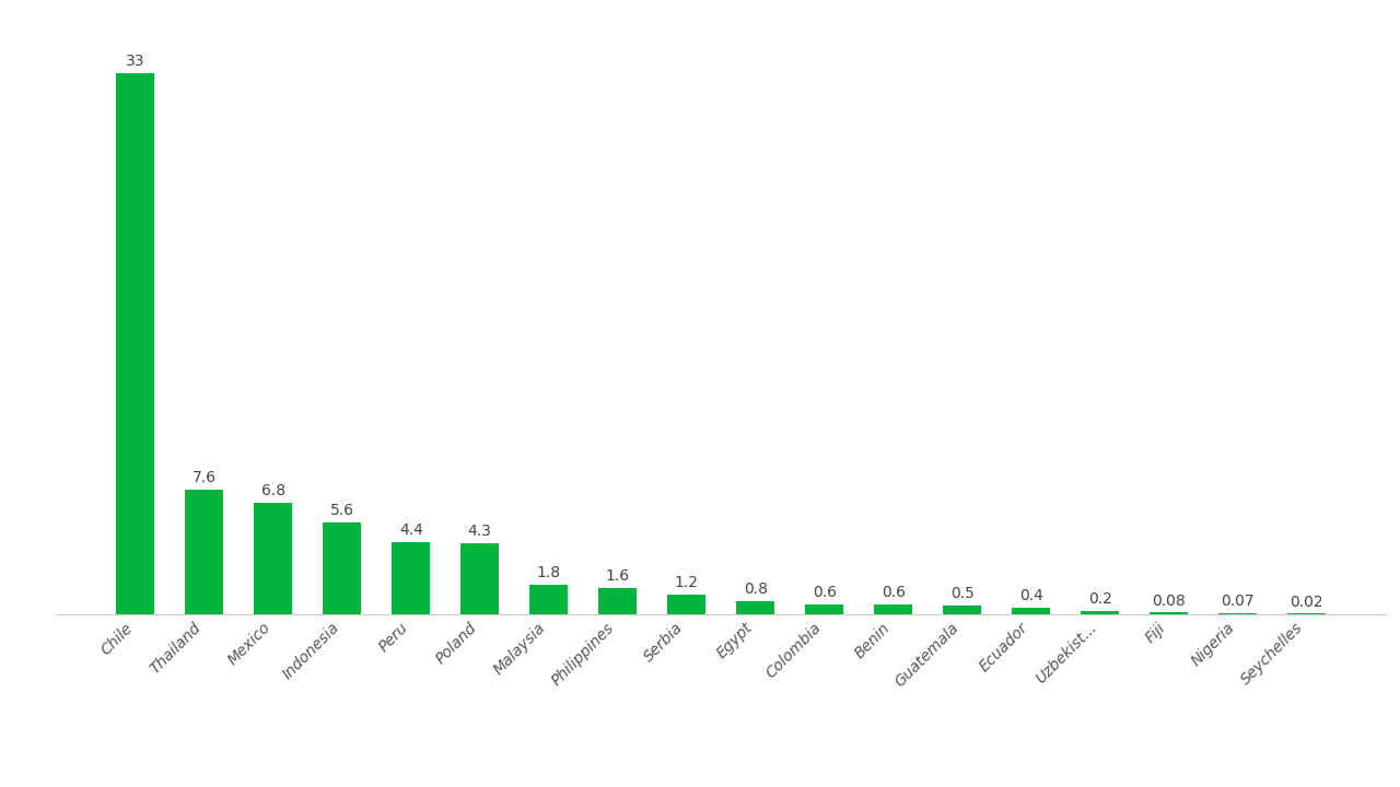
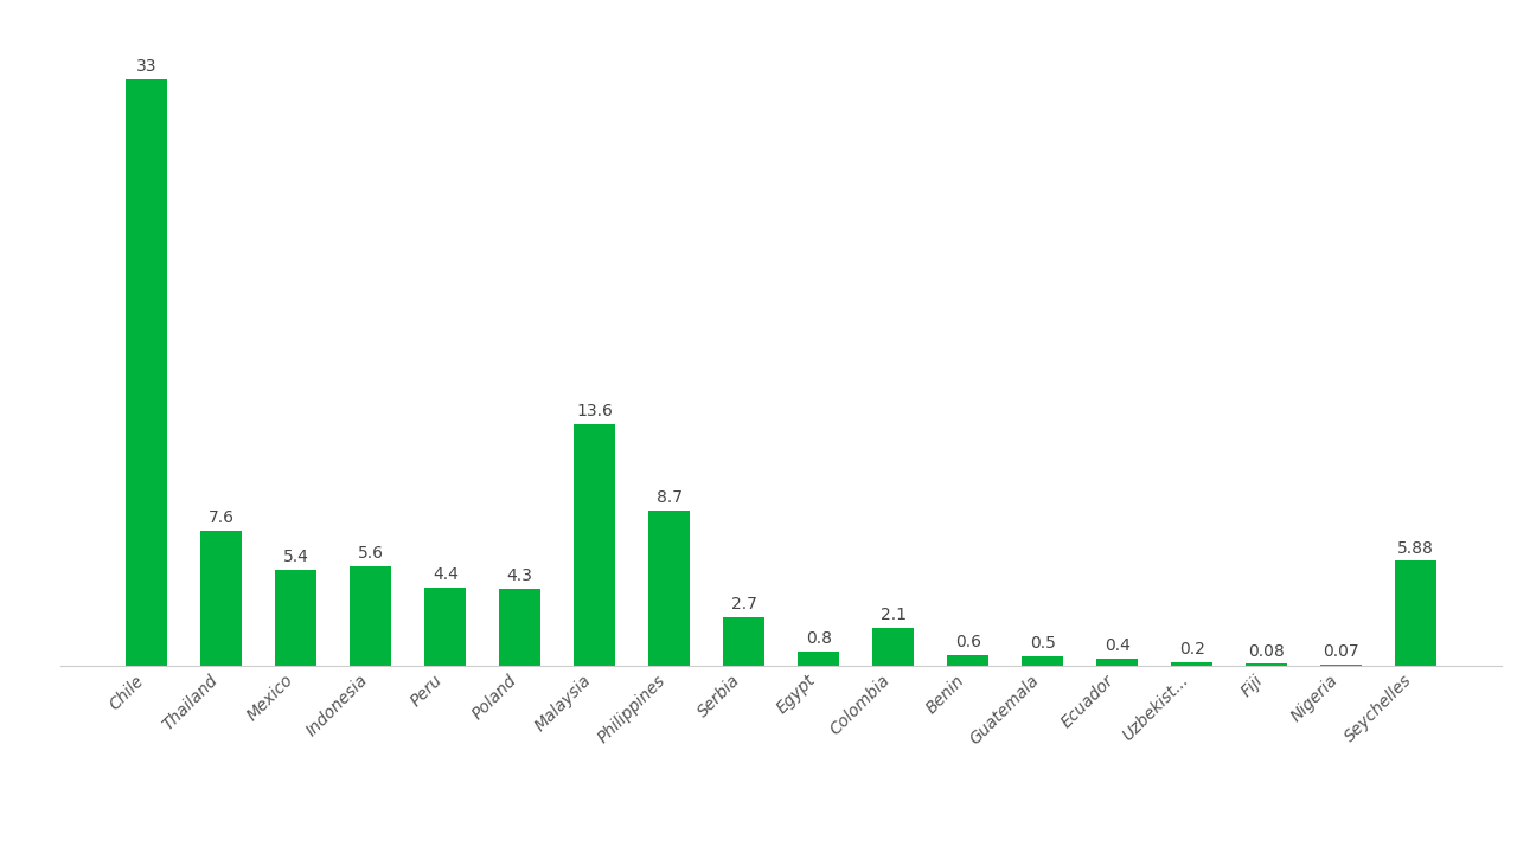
Mexico: 6.8 -> 5.4
Malaysia: 1.8 -> 13.6
Philippines: 1.6 -> 8.7
Serbia: 1.2 -> 2.7
Colombia: 0.6 -> 2.1
Seychelles: 0.02 -> 5.88
